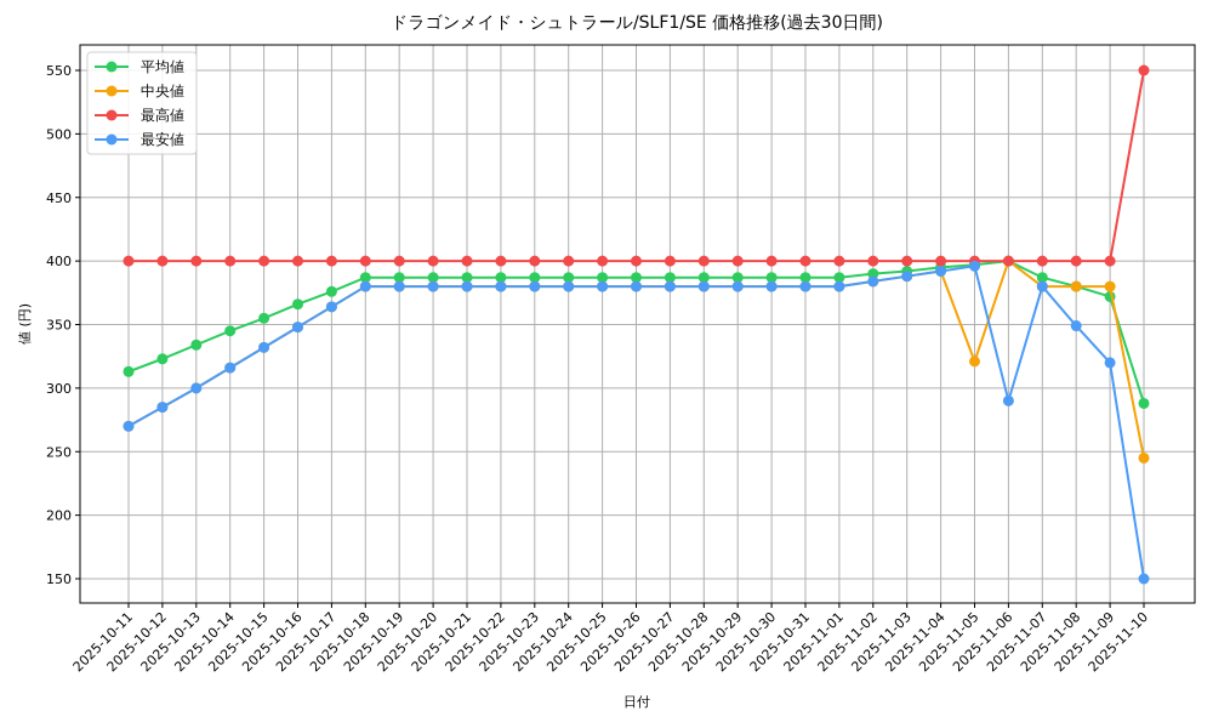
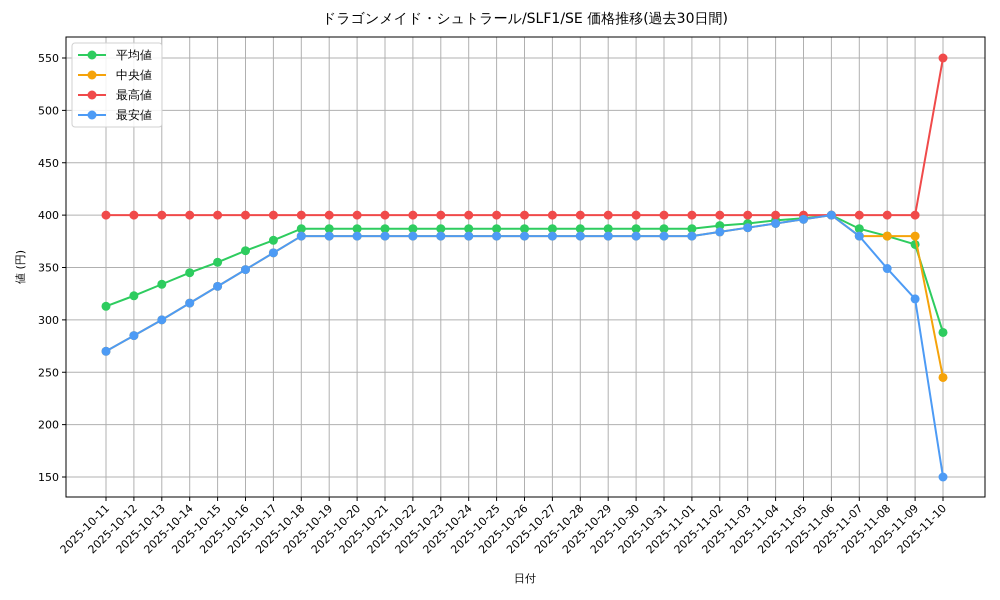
中央値/2025-11-05: 321 -> 396
最安値/2025-11-06: 290 -> 400
